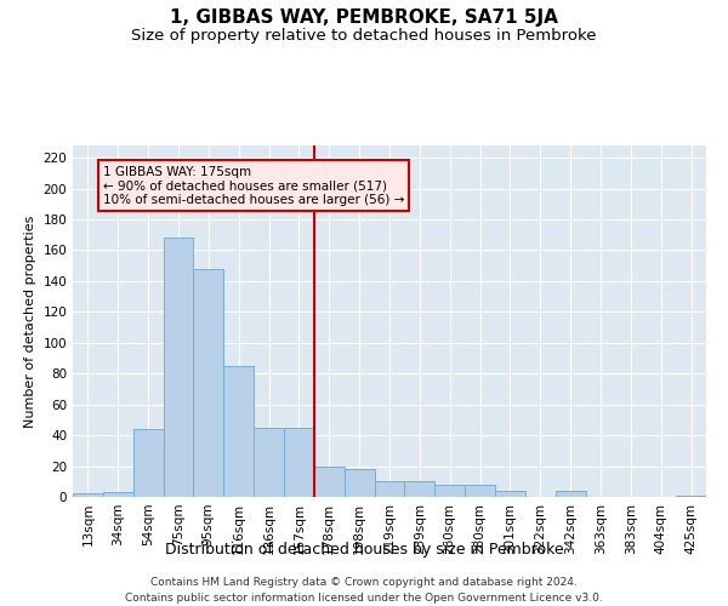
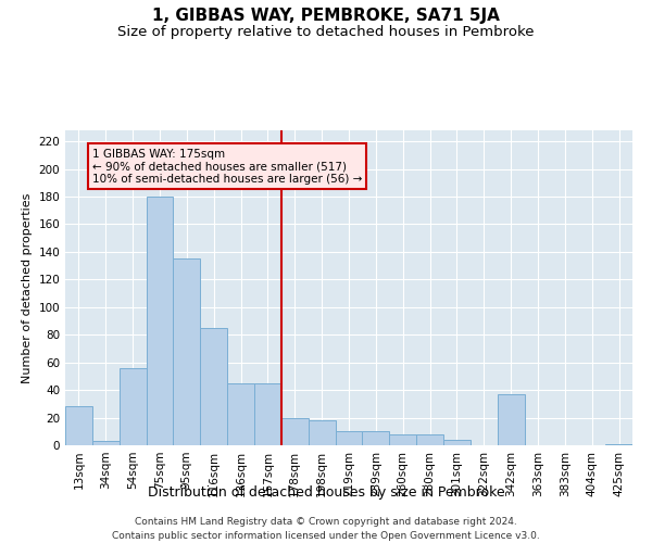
13sqm: 2 -> 28
54sqm: 44 -> 56
75sqm: 168 -> 180
95sqm: 148 -> 135
342sqm: 4 -> 37
